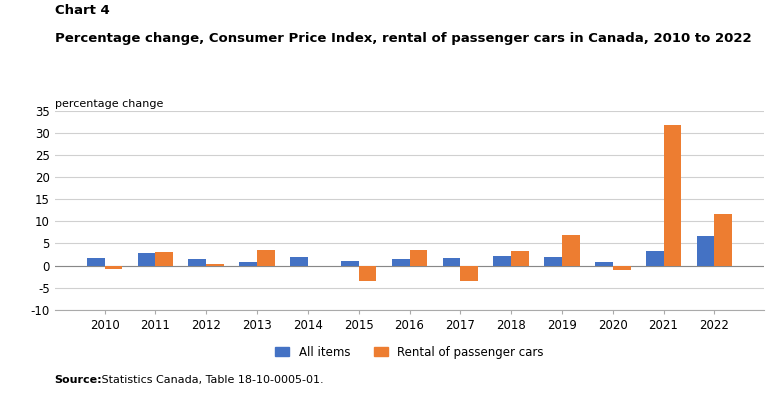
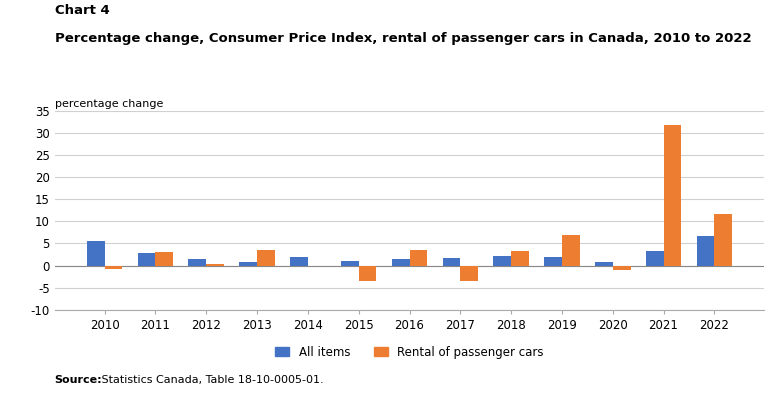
All items/2010: 1.8 -> 5.5
